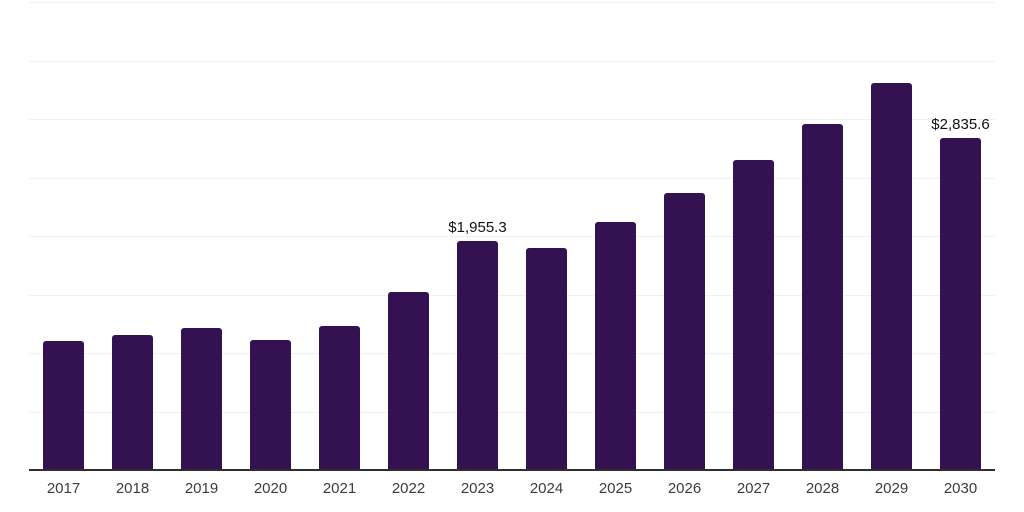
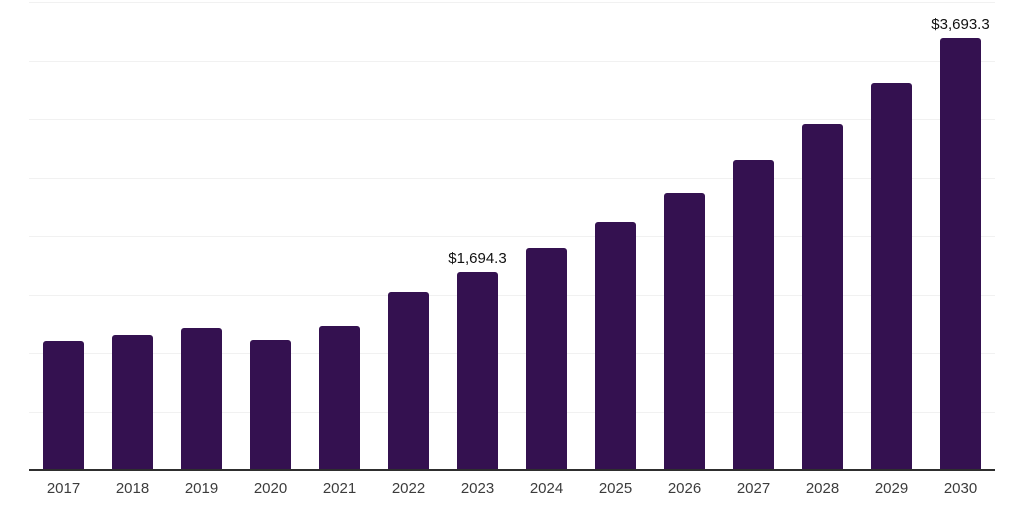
2023: $1,955.3 -> $1,694.3
2030: $2,835.6 -> $3,693.3
